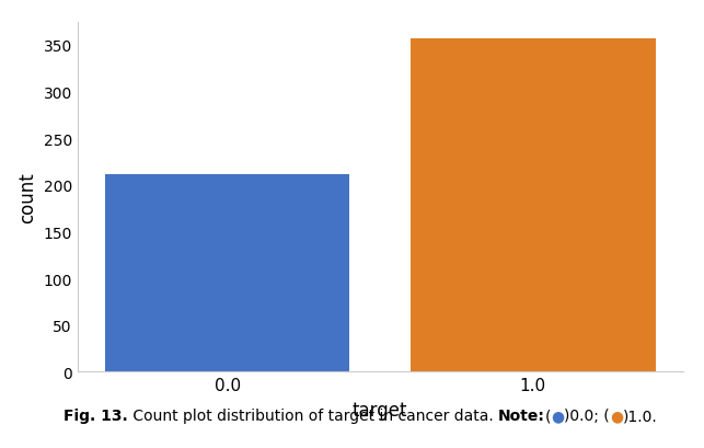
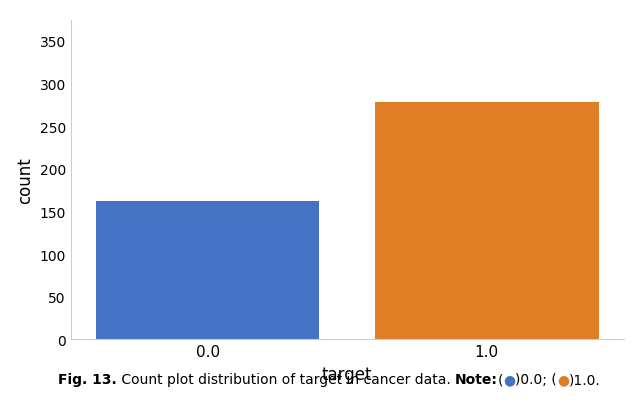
0.0: 212 -> 162
1.0: 357 -> 278
